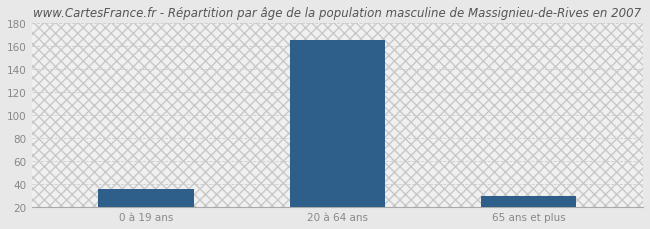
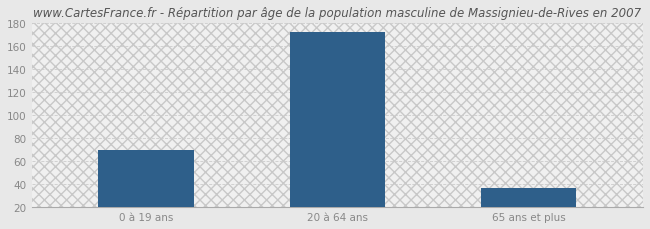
0 à 19 ans: 36 -> 70
20 à 64 ans: 165 -> 172
65 ans et plus: 30 -> 37
